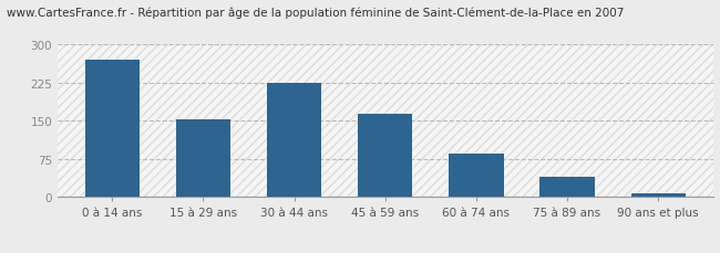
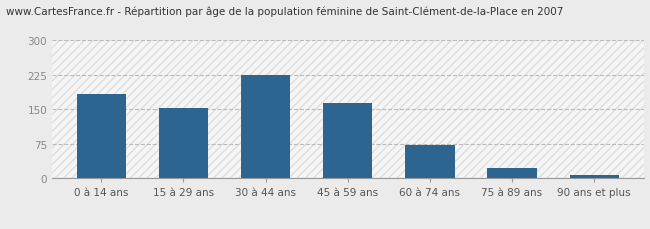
0 à 14 ans: 270 -> 183
60 à 74 ans: 85 -> 73
75 à 89 ans: 40 -> 22
